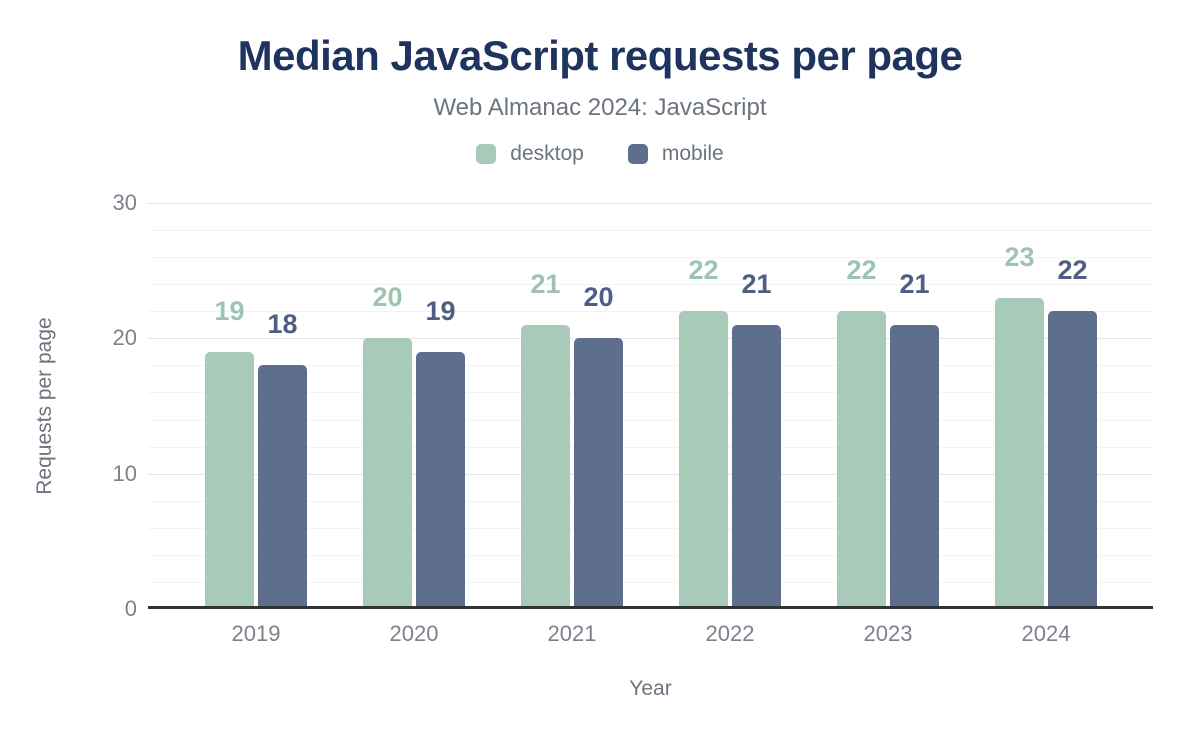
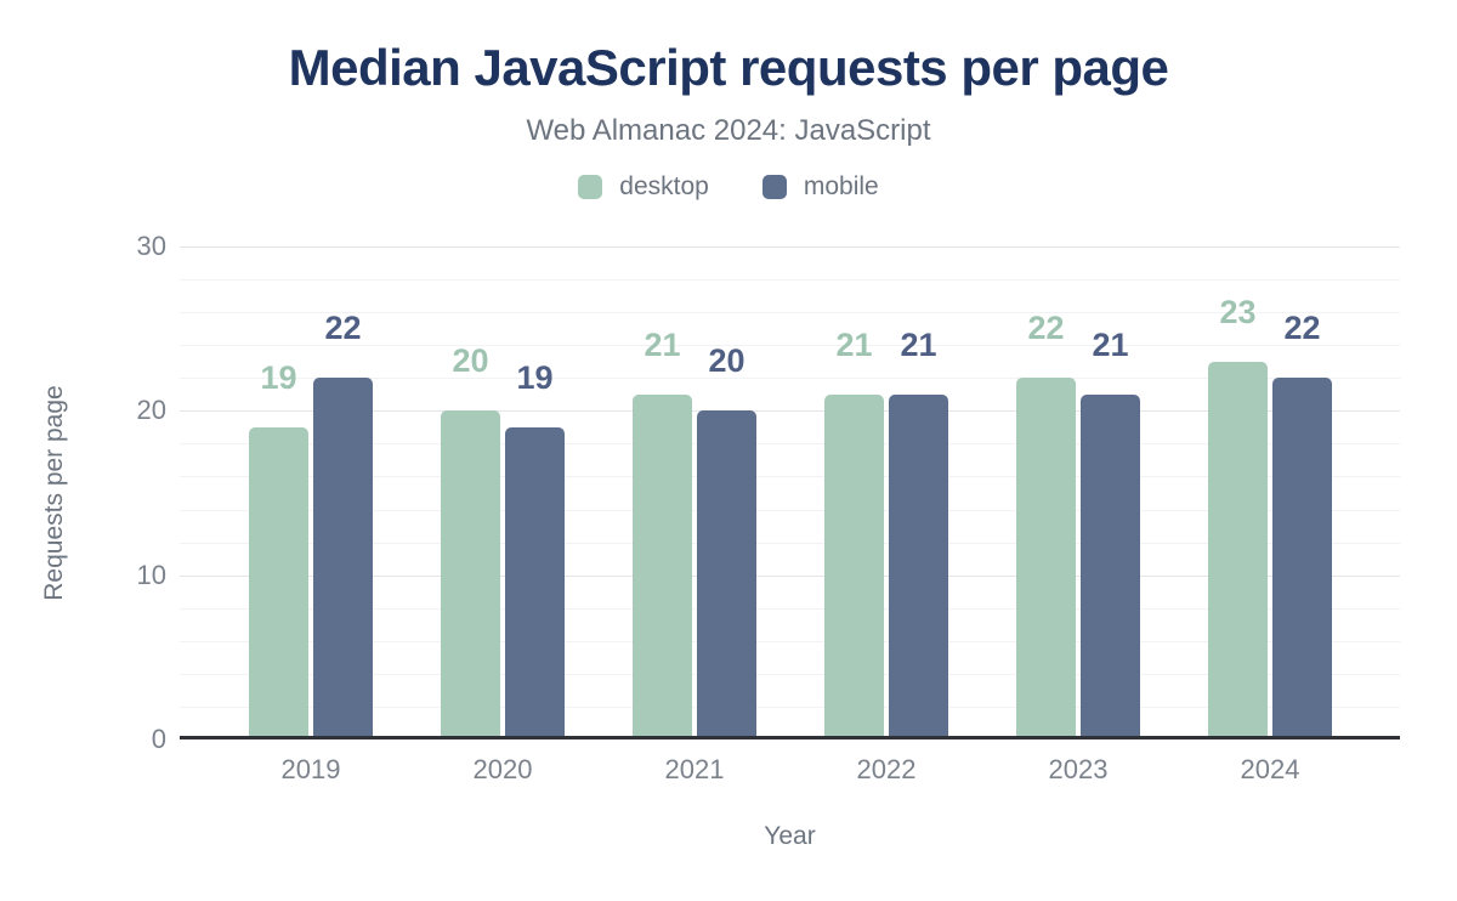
mobile/2019: 18 -> 22
desktop/2022: 22 -> 21
